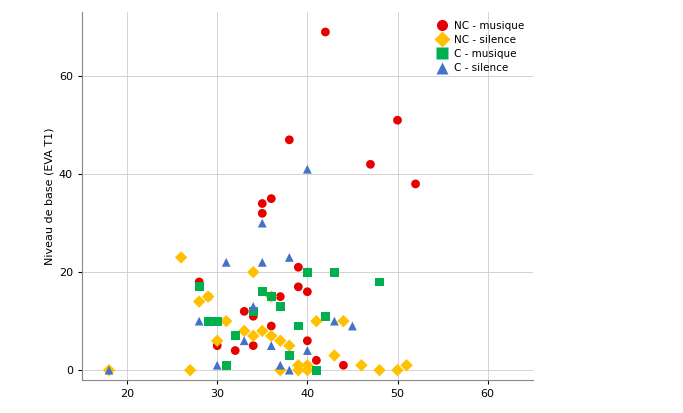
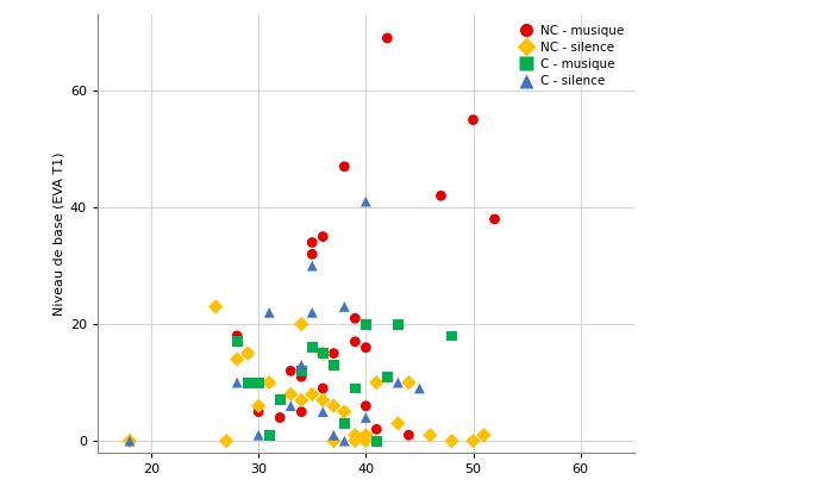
NC - musique/50: 51 -> 55
